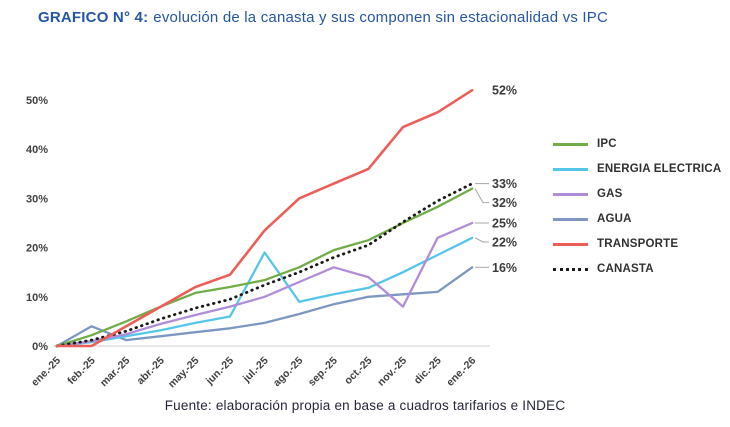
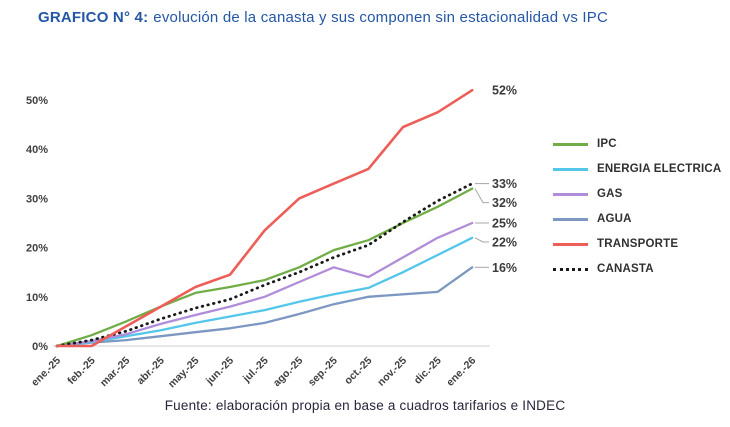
AGUA/feb.-25: 4% -> 1%
ENERGIA ELECTRICA/jul.-25: 19% -> 7%
GAS/nov.-25: 8% -> 18%
